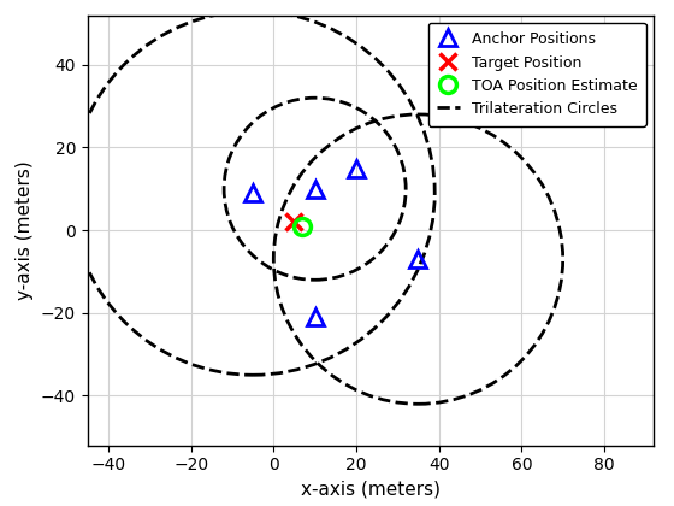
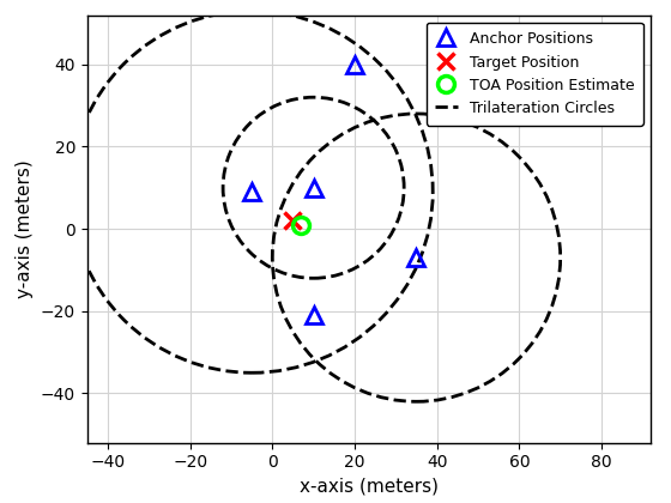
20: 15 -> 40
